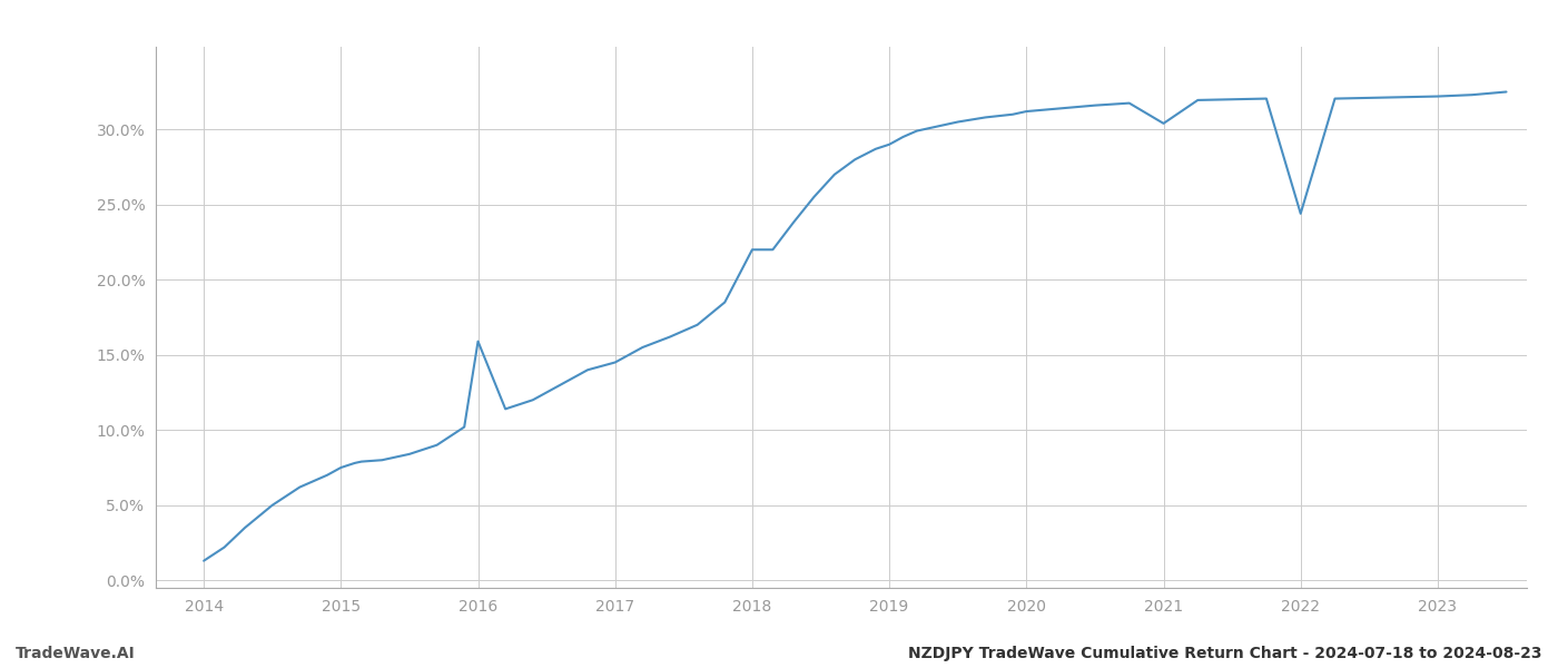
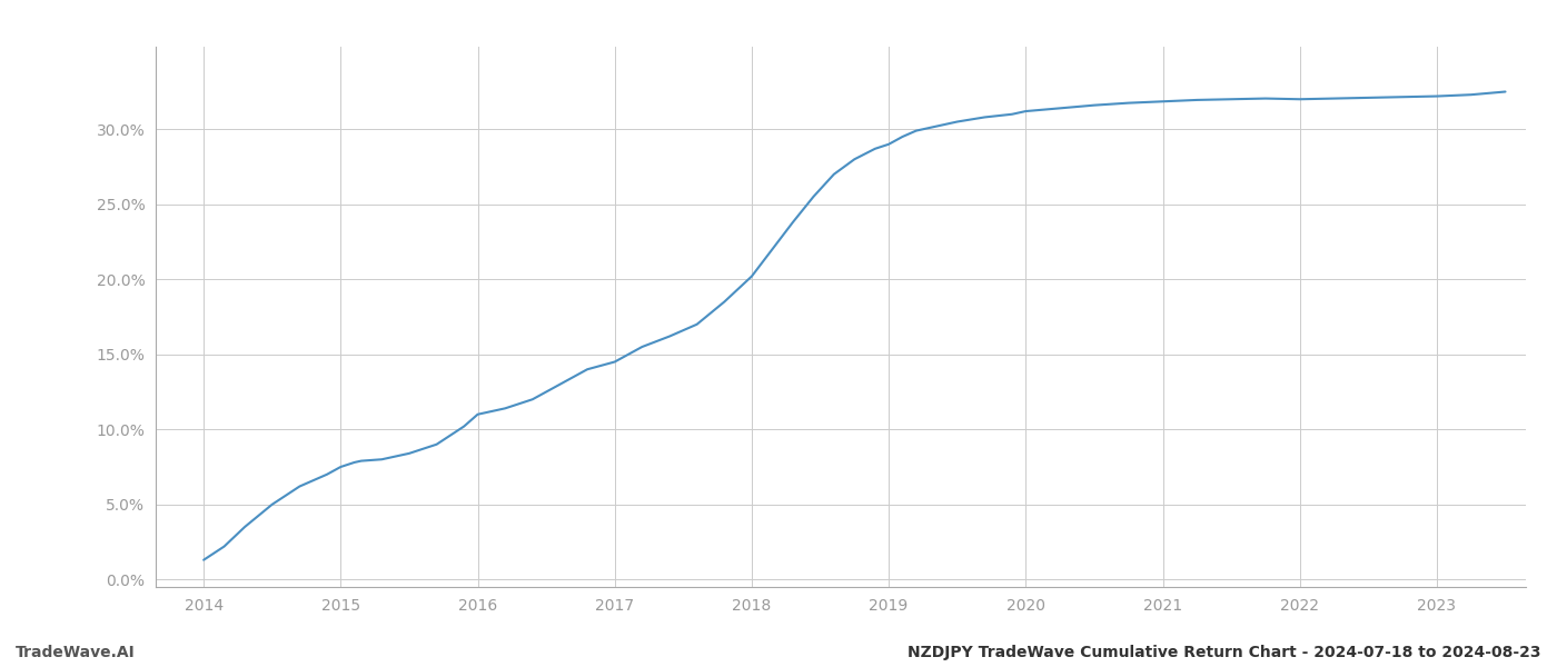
2016: 15.9% -> 11.0%
2018: 22.0% -> 20.2%
2021: 30.4% -> 31.9%
2022: 24.4% -> 32.0%
